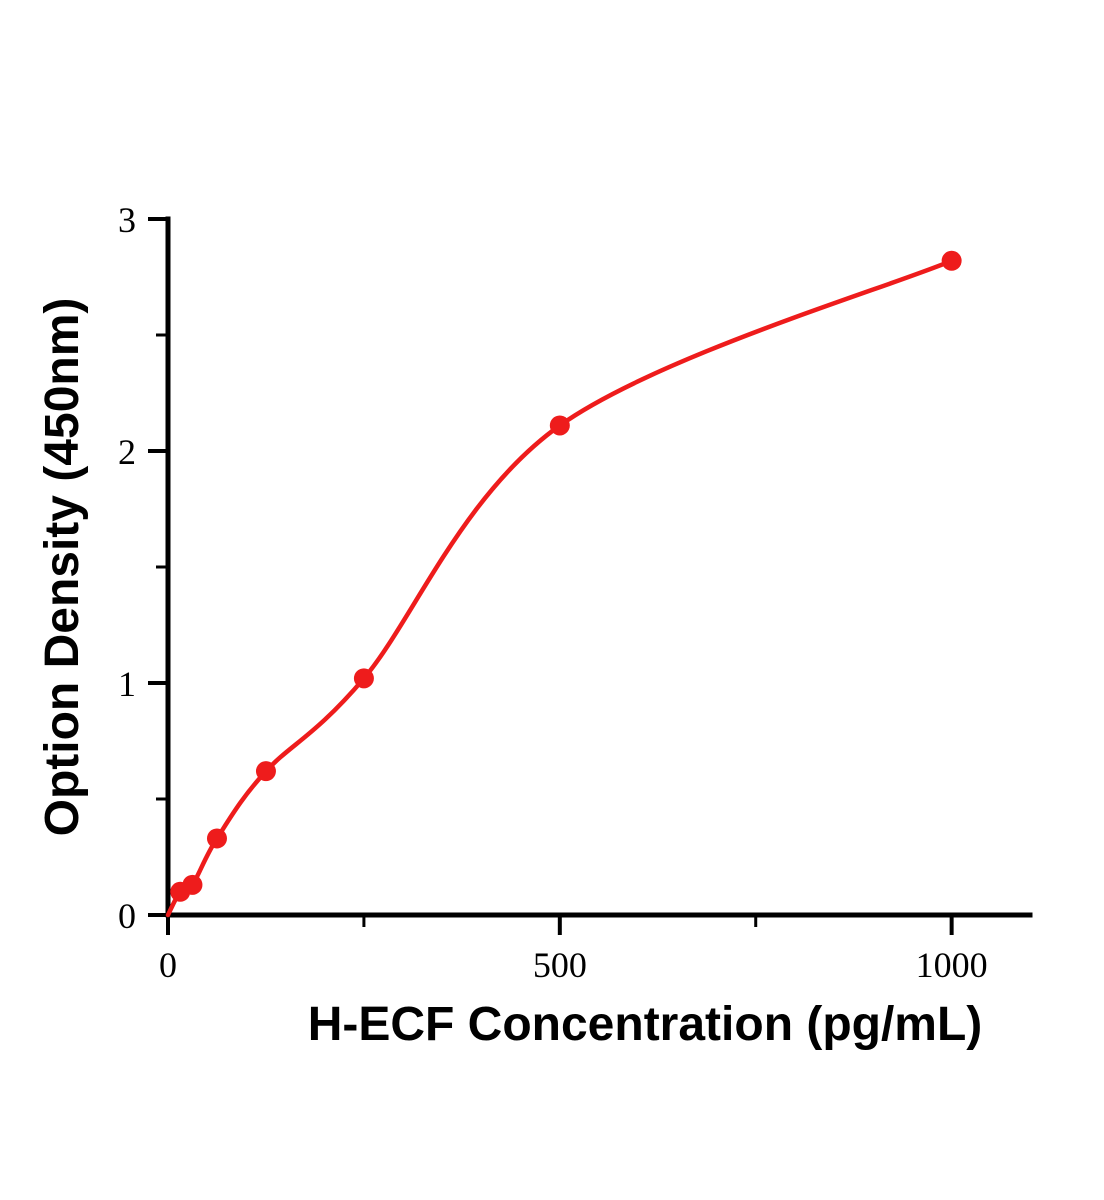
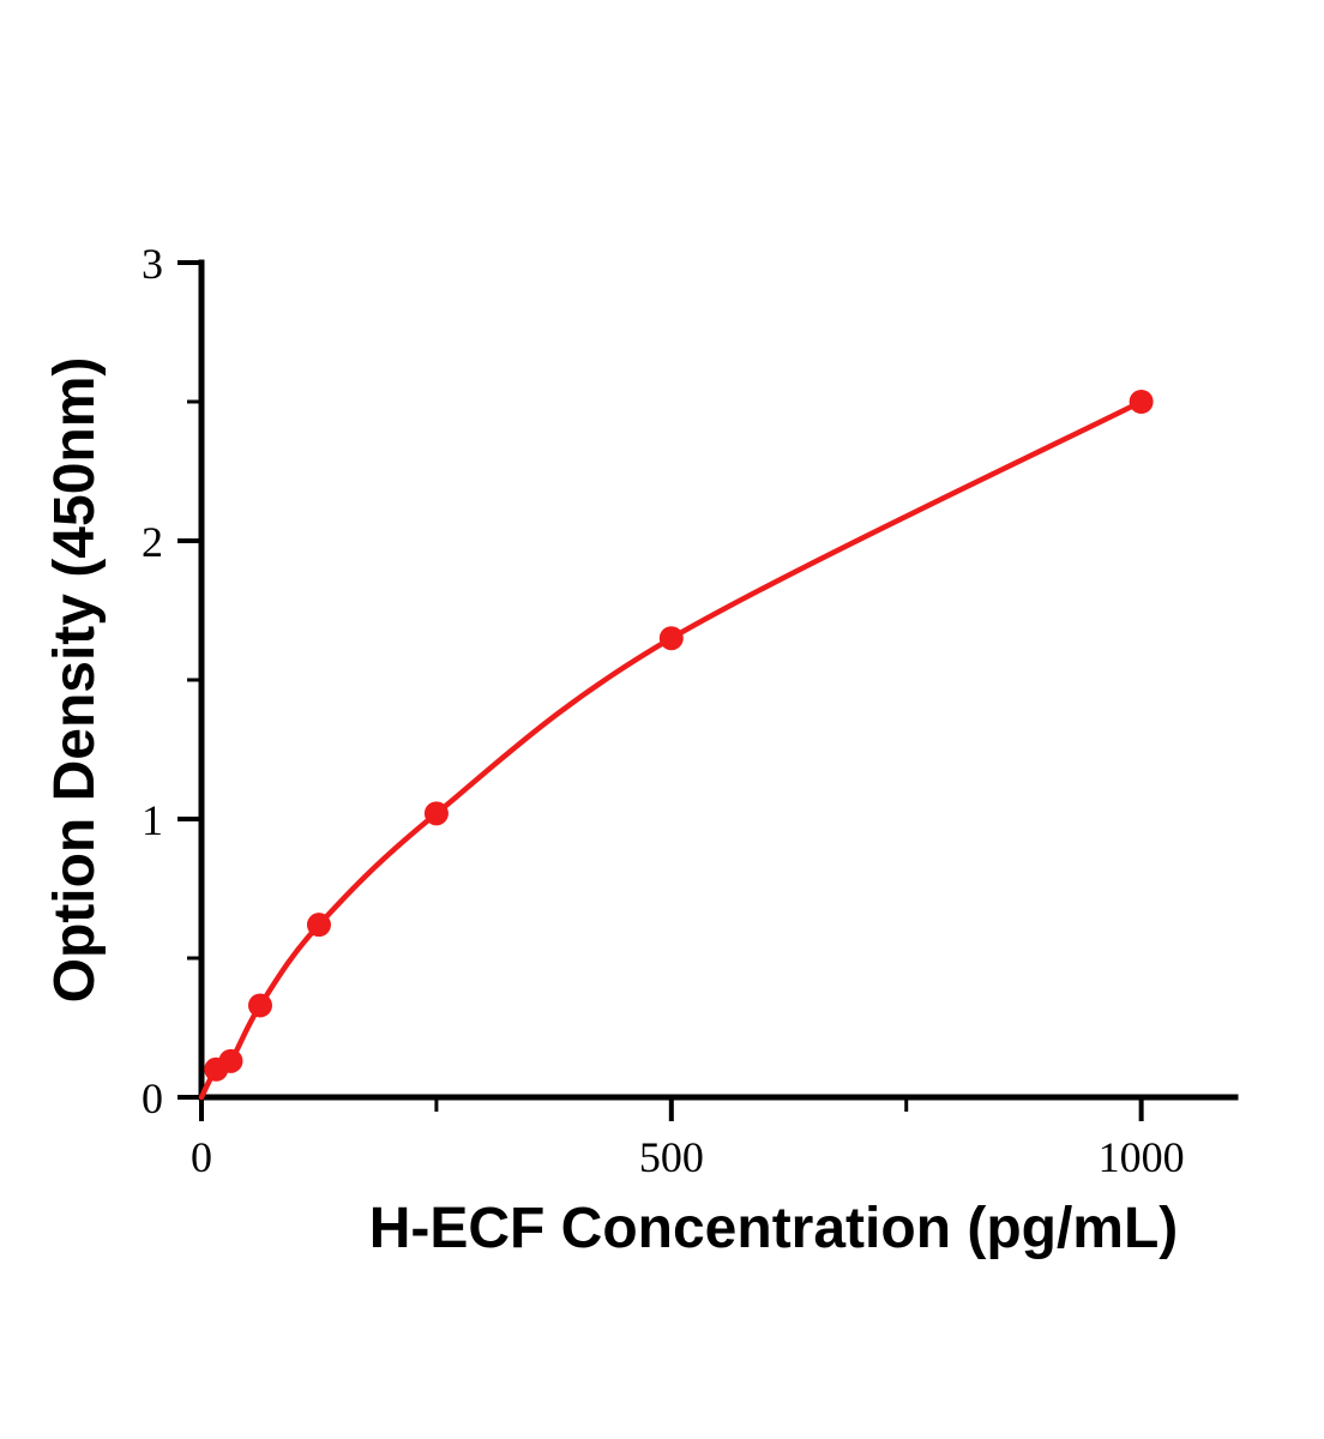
500: 2.11 -> 1.65
1000: 2.82 -> 2.50
